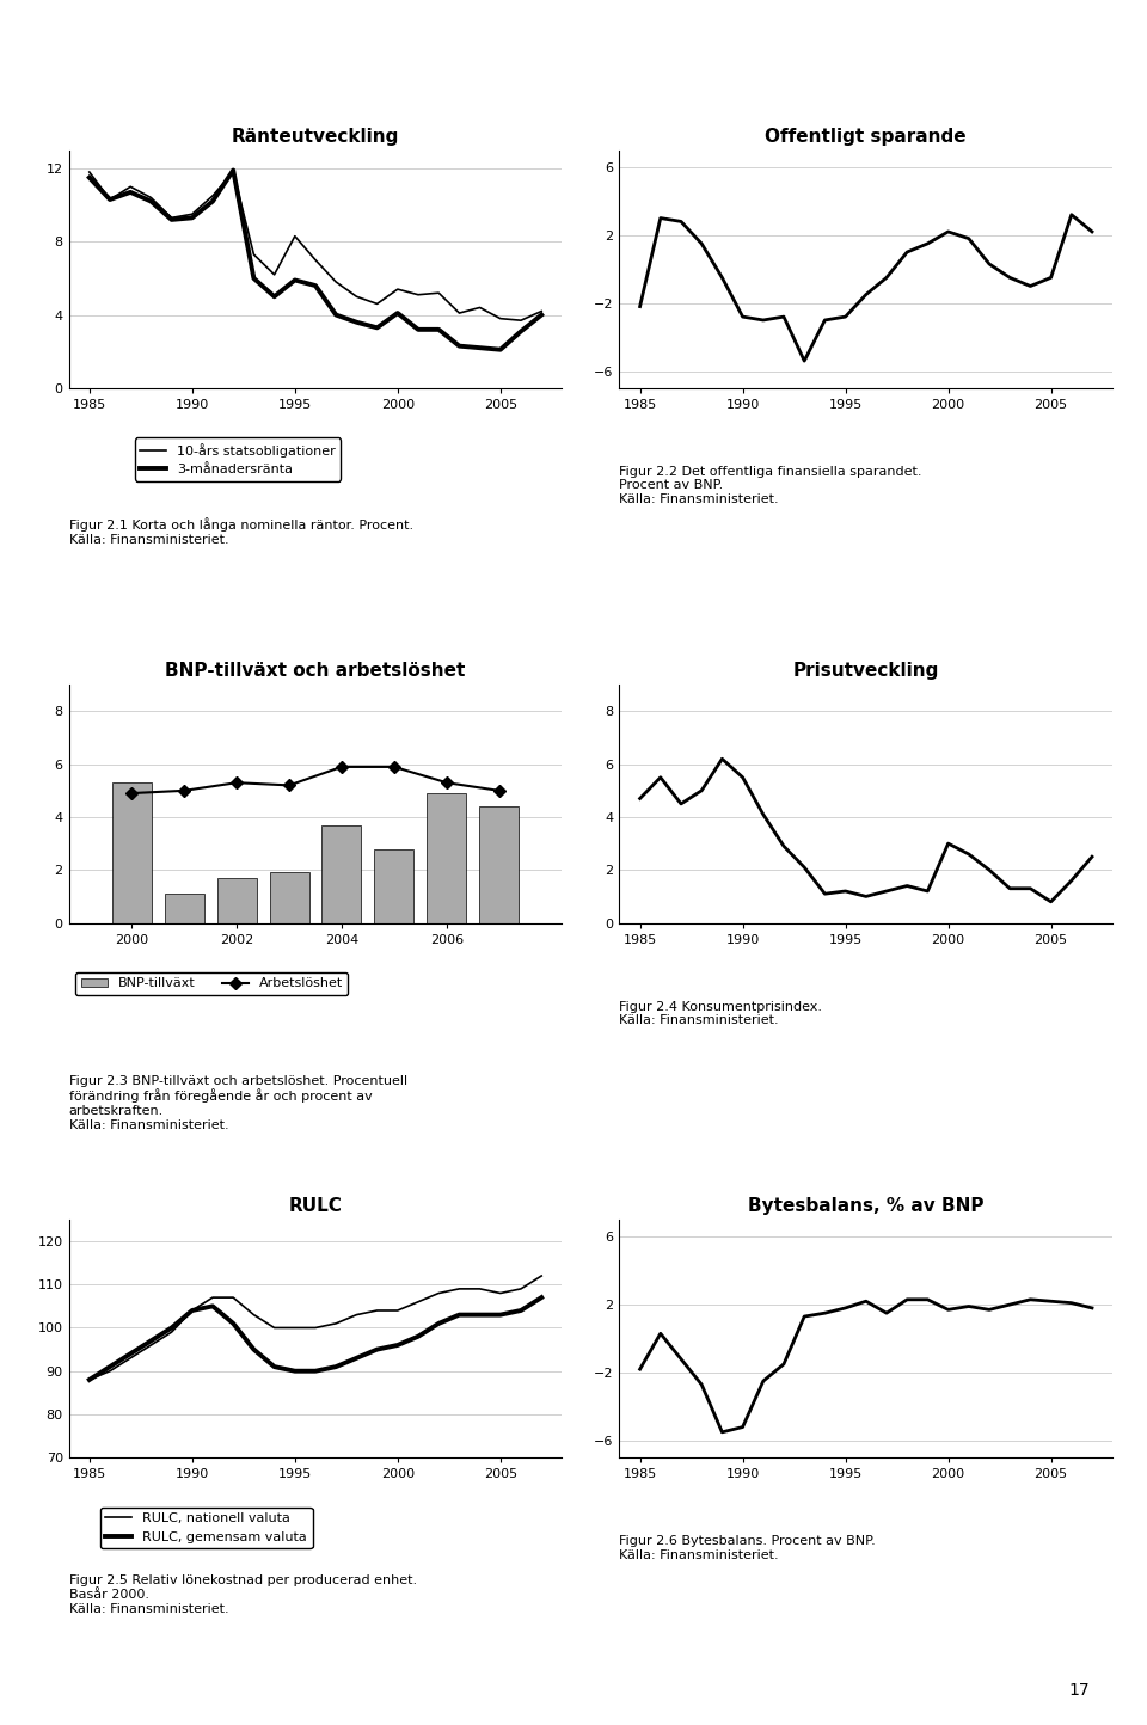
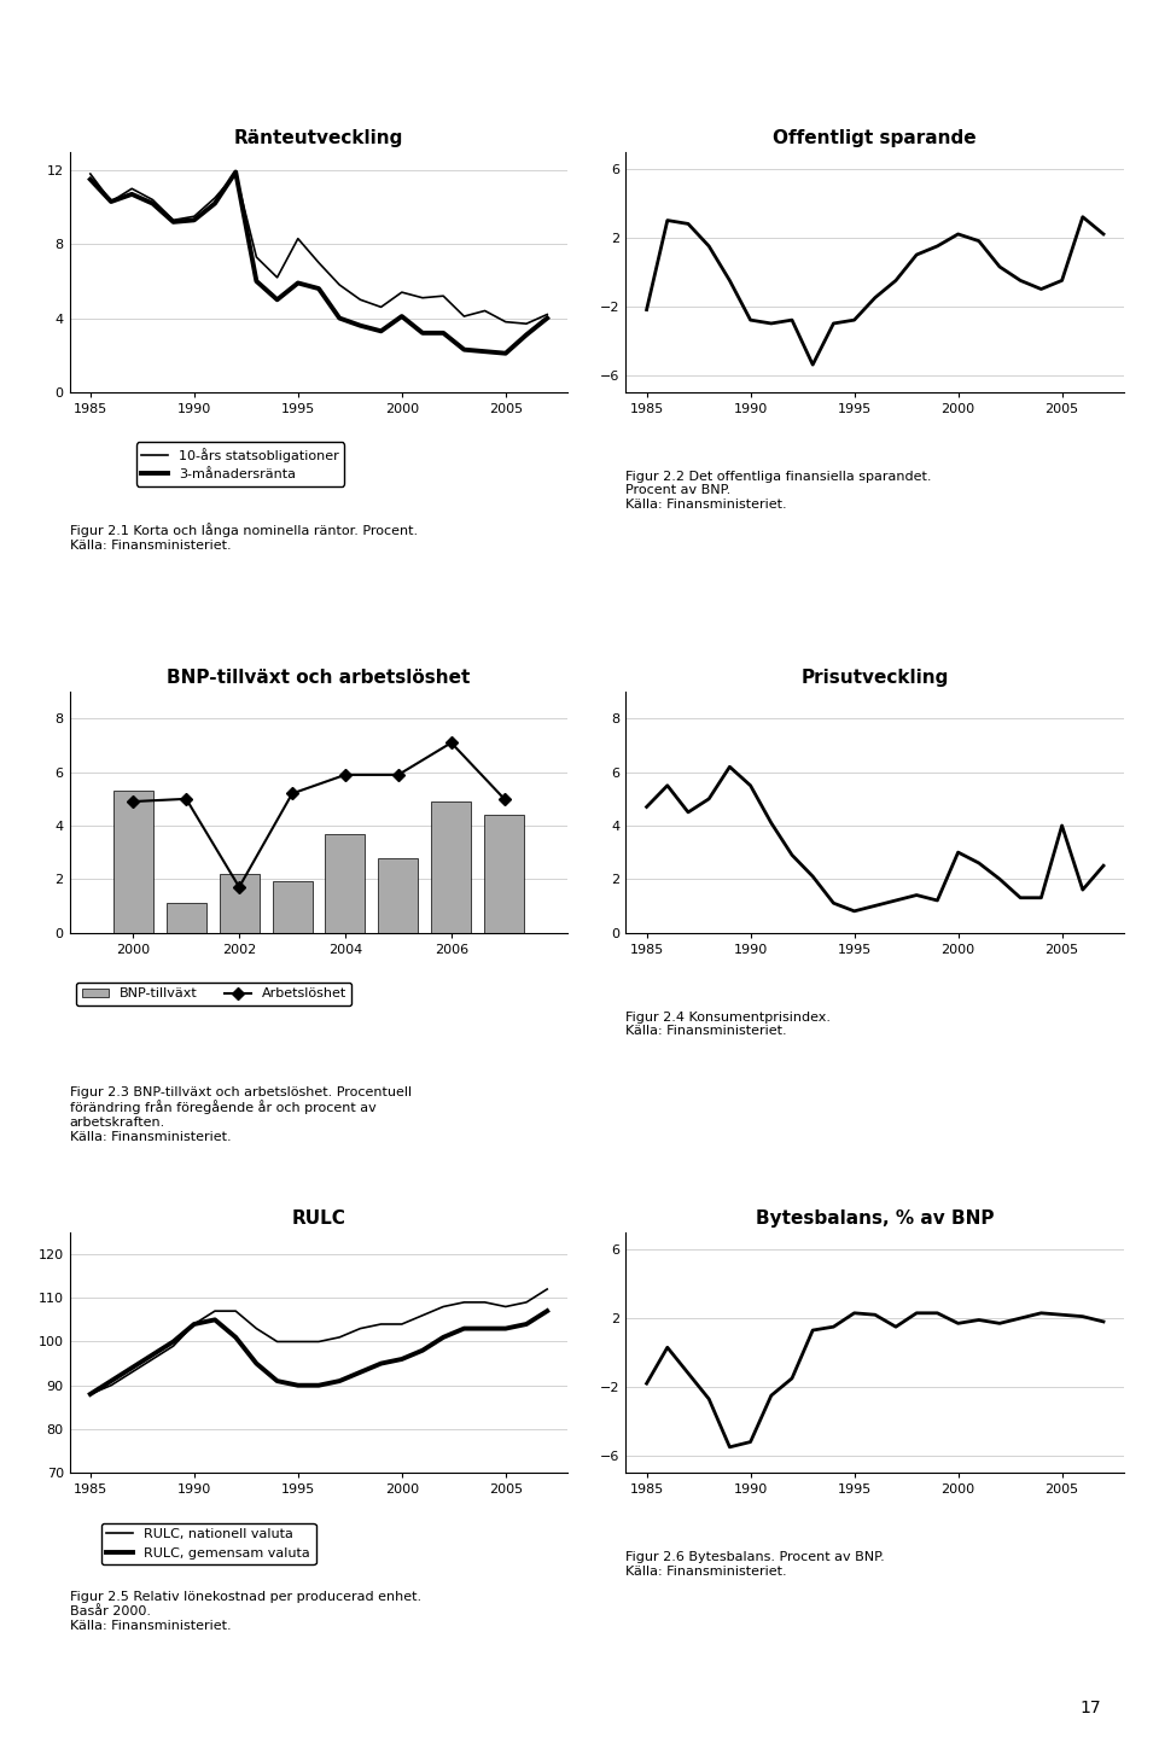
BNP-tillväxt och arbetslöshet/BNP-tillväxt/2002: 1.7 -> 2.2
BNP-tillväxt och arbetslöshet/Arbetslöshet/2002: 5.3 -> 1.7
BNP-tillväxt och arbetslöshet/Arbetslöshet/2006: 5.3 -> 7.1
Prisutveckling/1995: 1.2 -> 0.8
Prisutveckling/2005: 0.8 -> 4.0
Bytesbalans, % av BNP/1995: 1.8 -> 2.3
